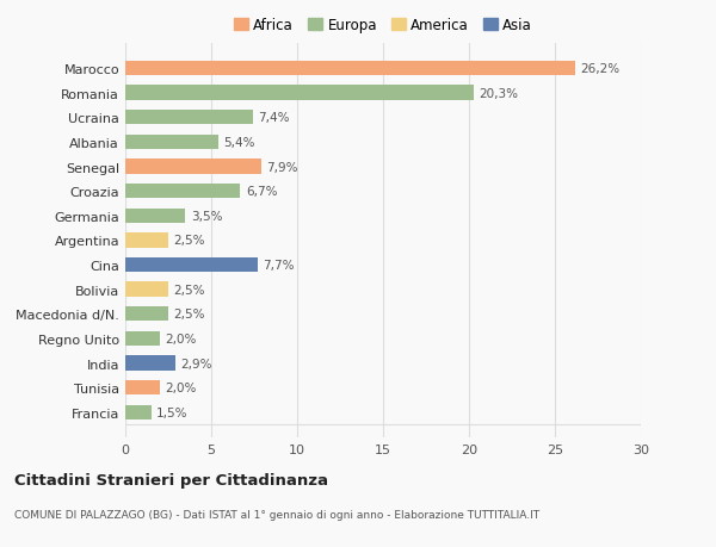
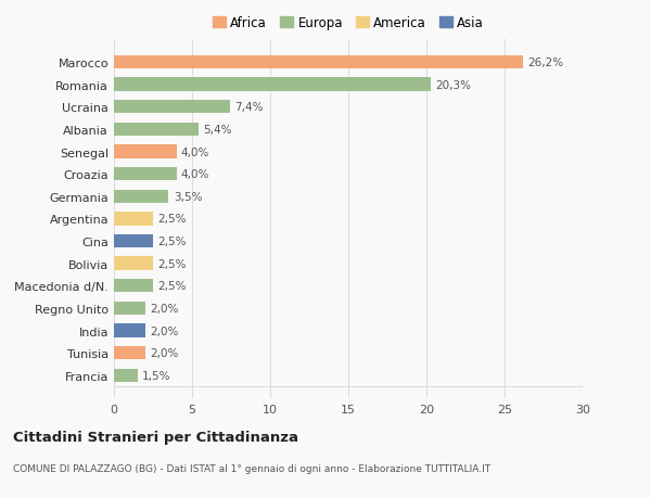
Senegal: 7,9% -> 4,0%
Croazia: 6,7% -> 4,0%
Cina: 7,7% -> 2,5%
India: 2,9% -> 2,0%
